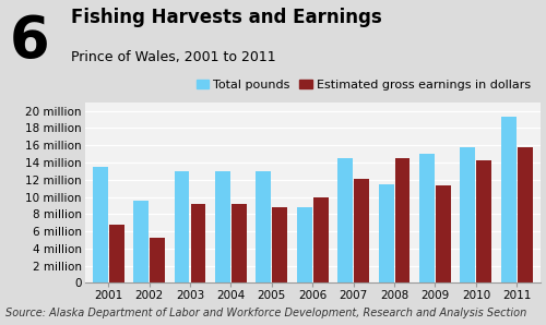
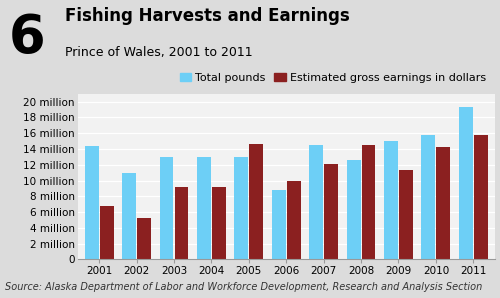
Total pounds/2001: 13.5 million -> 14.4 million
Total pounds/2002: 9.6 million -> 11.0 million
Estimated gross earnings in dollars/2005: 8.8 million -> 14.6 million
Total pounds/2008: 11.4 million -> 12.6 million
